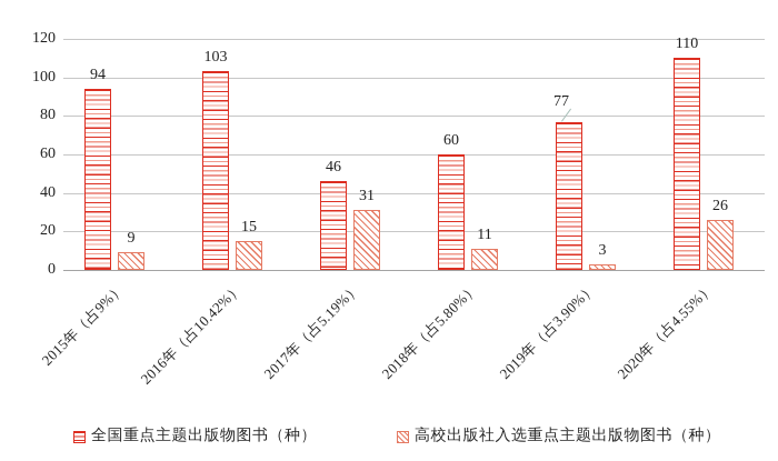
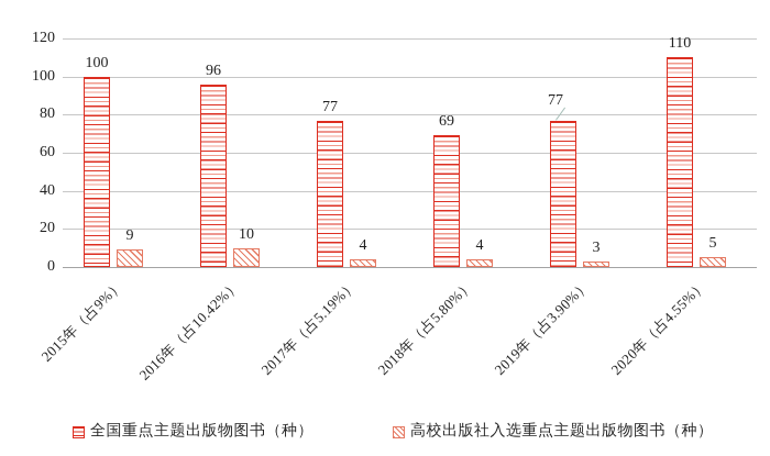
全国重点主题出版物图书（种）/2015年（占9%）: 94 -> 100
全国重点主题出版物图书（种）/2016年（占10.42%）: 103 -> 96
高校出版社入选重点主题出版物图书（种）/2016年（占10.42%）: 15 -> 10
全国重点主题出版物图书（种）/2017年（占5.19%）: 46 -> 77
高校出版社入选重点主题出版物图书（种）/2017年（占5.19%）: 31 -> 4
全国重点主题出版物图书（种）/2018年（占5.80%）: 60 -> 69
高校出版社入选重点主题出版物图书（种）/2018年（占5.80%）: 11 -> 4
高校出版社入选重点主题出版物图书（种）/2020年（占4.55%）: 26 -> 5
